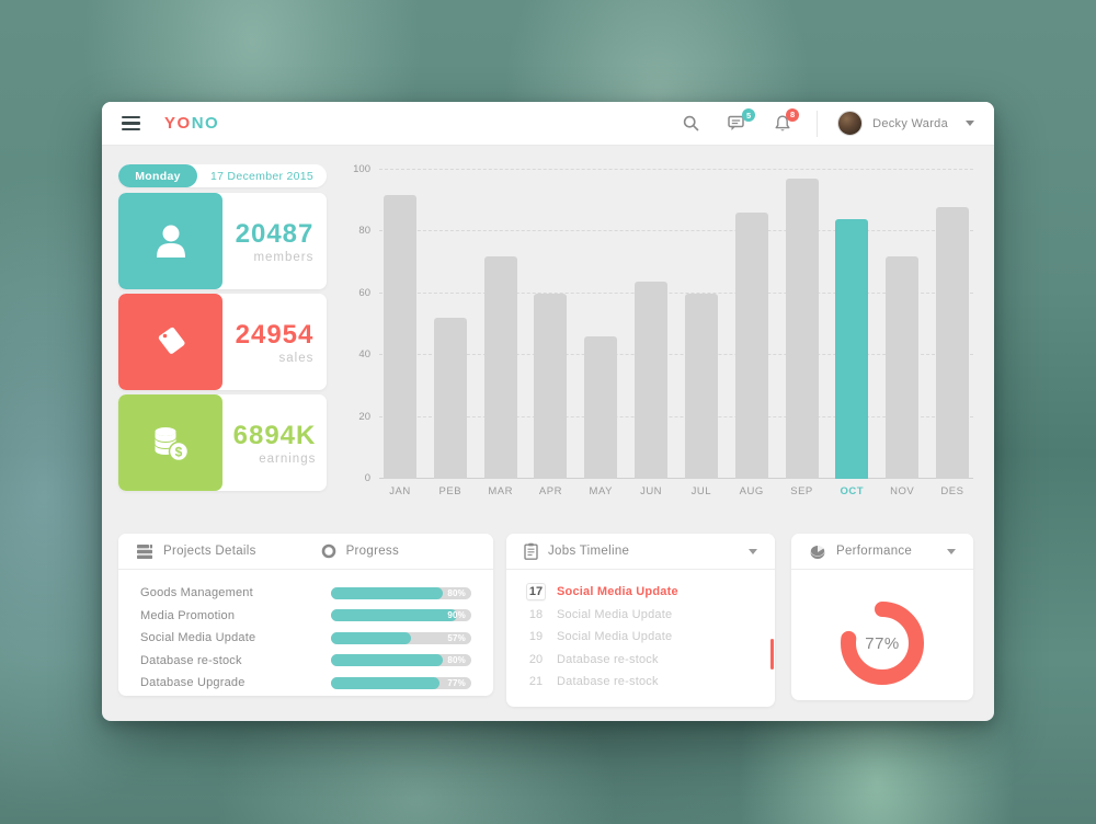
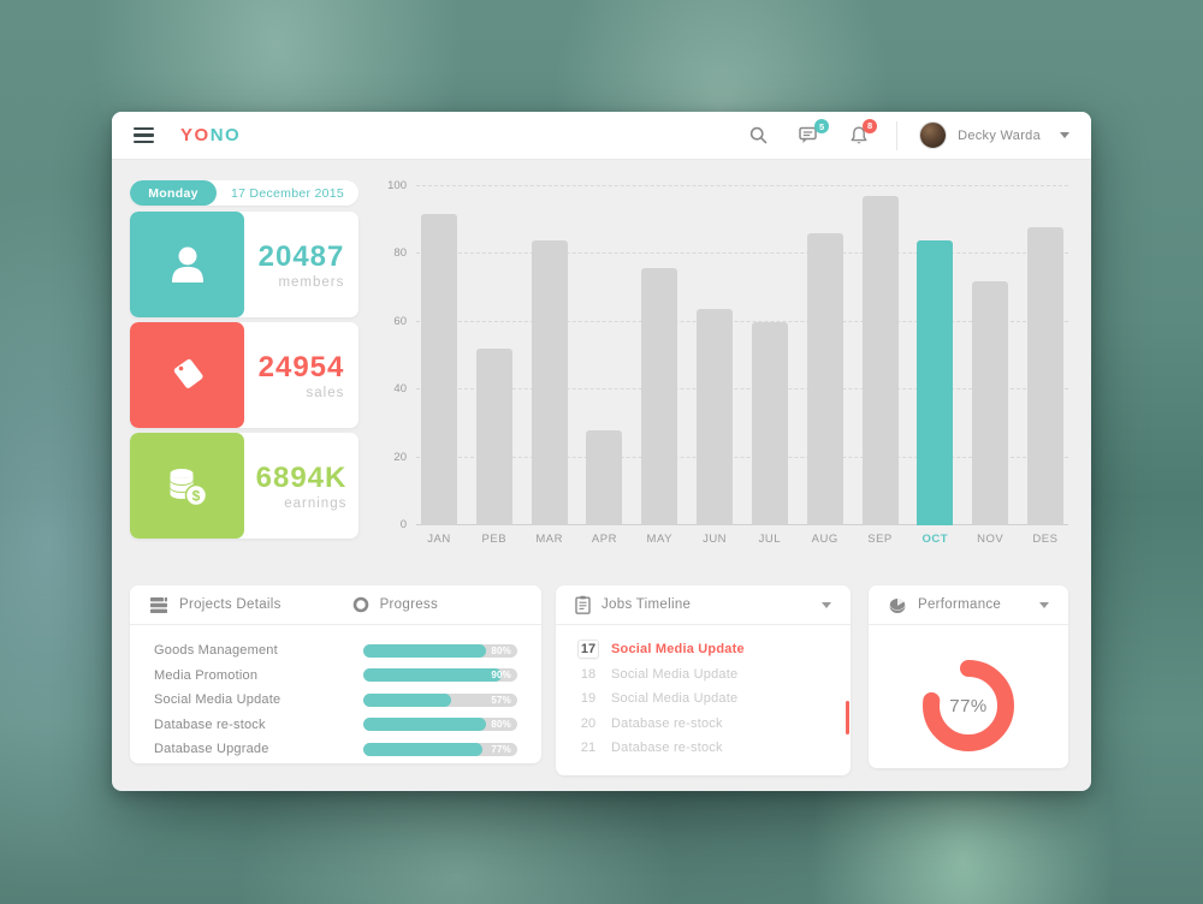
MAR: 72 -> 84
APR: 60 -> 28
MAY: 46 -> 76
